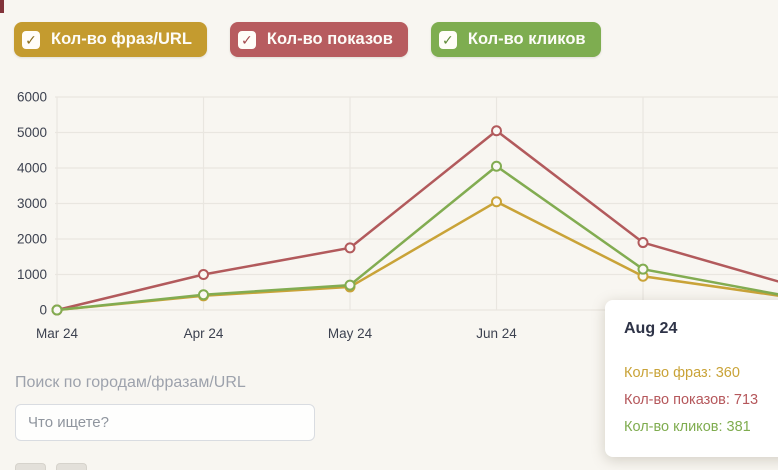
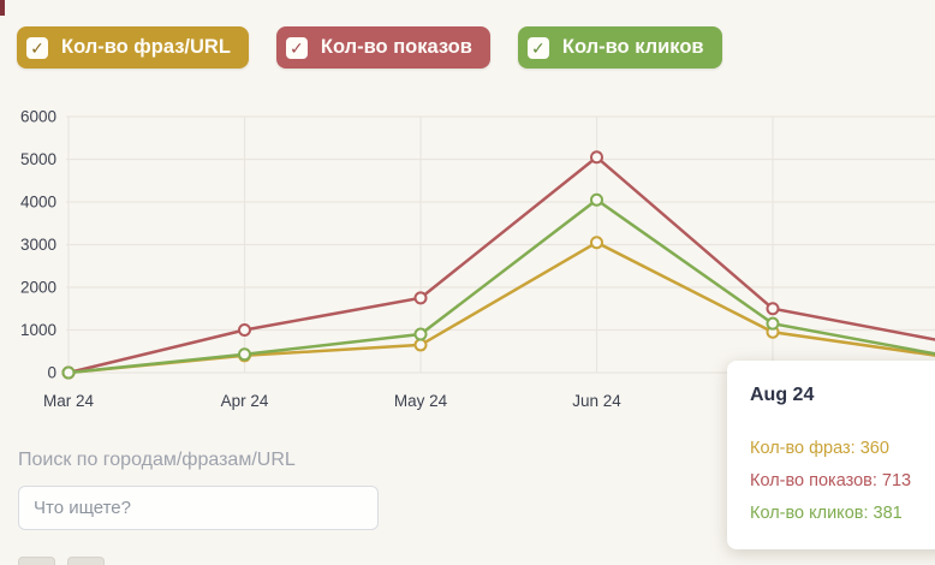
Кол-во кликов/May 24: 700 -> 900
Кол-во показов/Jul 24: 1900 -> 1500
